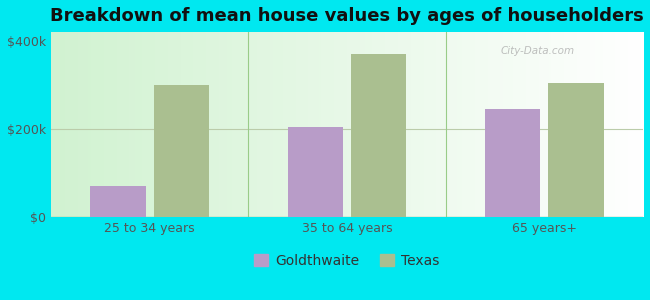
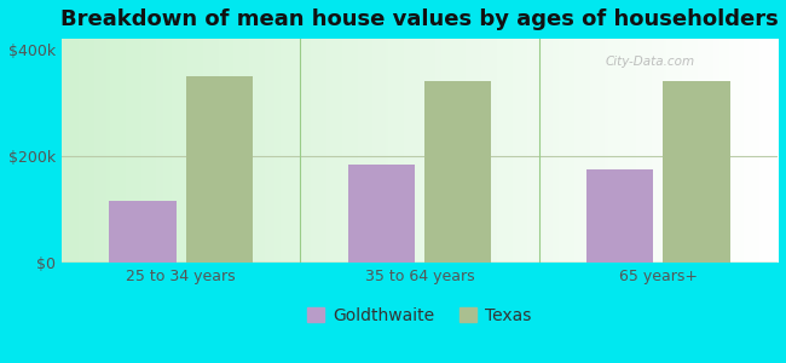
Goldthwaite/25 to 34 years: $70k -> $115k
Texas/25 to 34 years: $300k -> $350k
Goldthwaite/35 to 64 years: $205k -> $185k
Texas/35 to 64 years: $370k -> $340k
Goldthwaite/65 years+: $245k -> $175k
Texas/65 years+: $305k -> $340k
